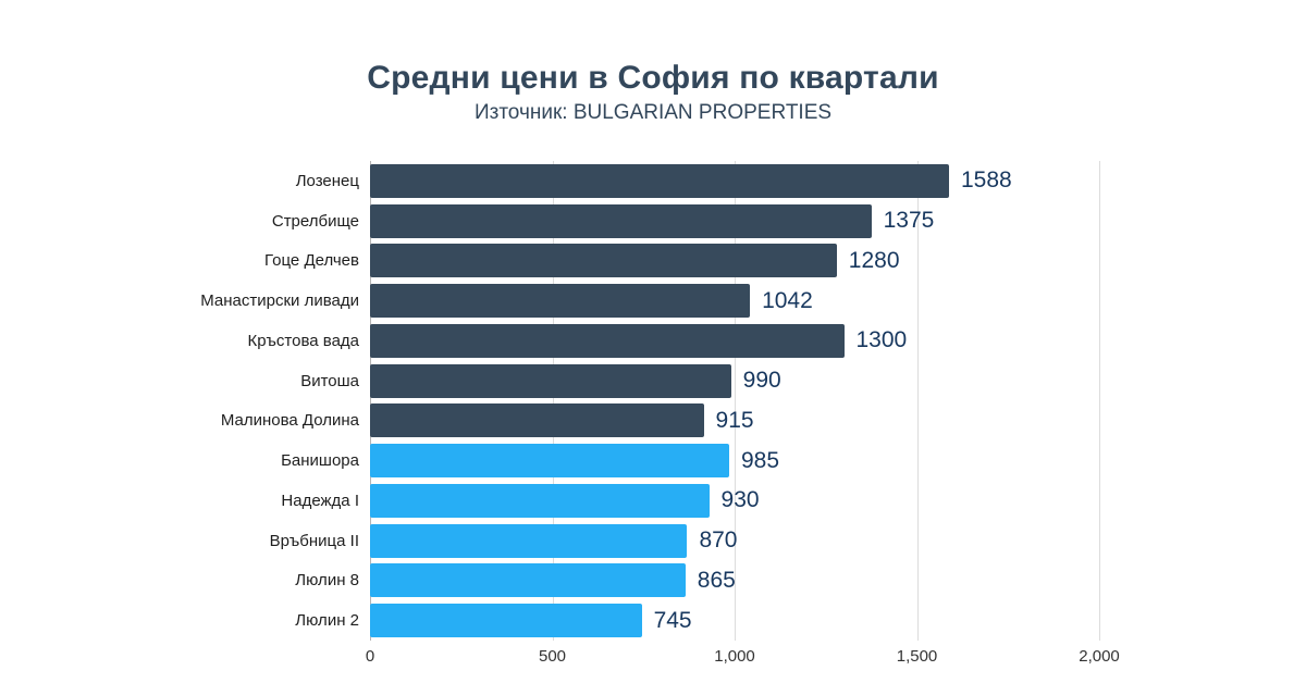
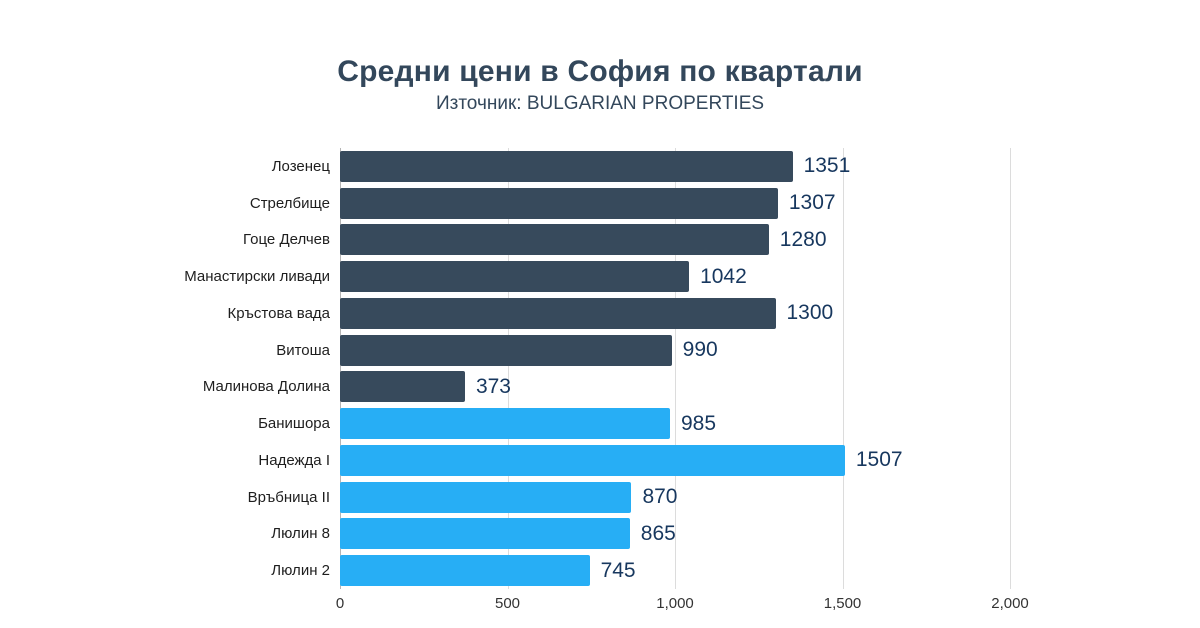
Лозенец: 1588 -> 1351
Стрелбище: 1375 -> 1307
Малинова Долина: 915 -> 373
Надежда I: 930 -> 1507
